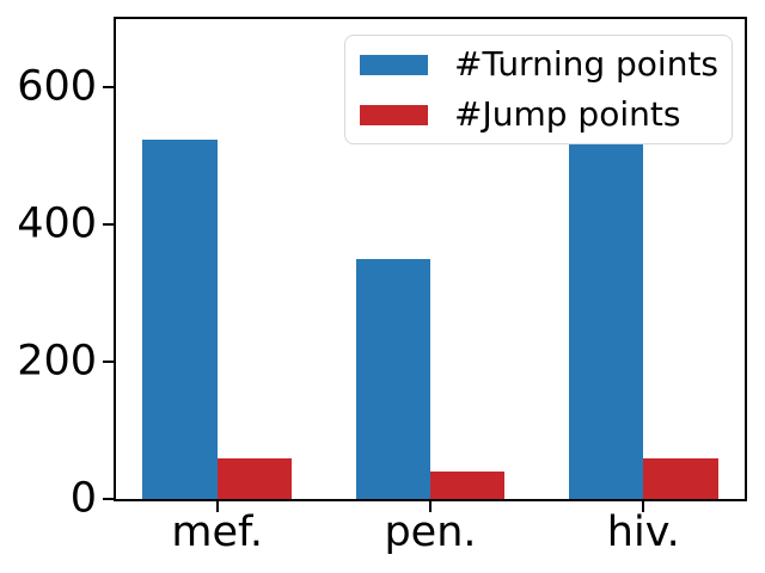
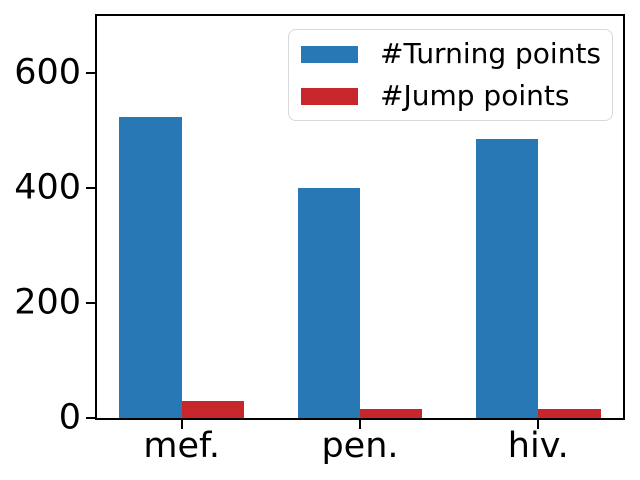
#Jump points/mef.: 60 -> 30
#Turning points/pen.: 350 -> 400
#Jump points/pen.: 40 -> 20
#Turning points/hiv.: 620 -> 490
#Jump points/hiv.: 60 -> 20
